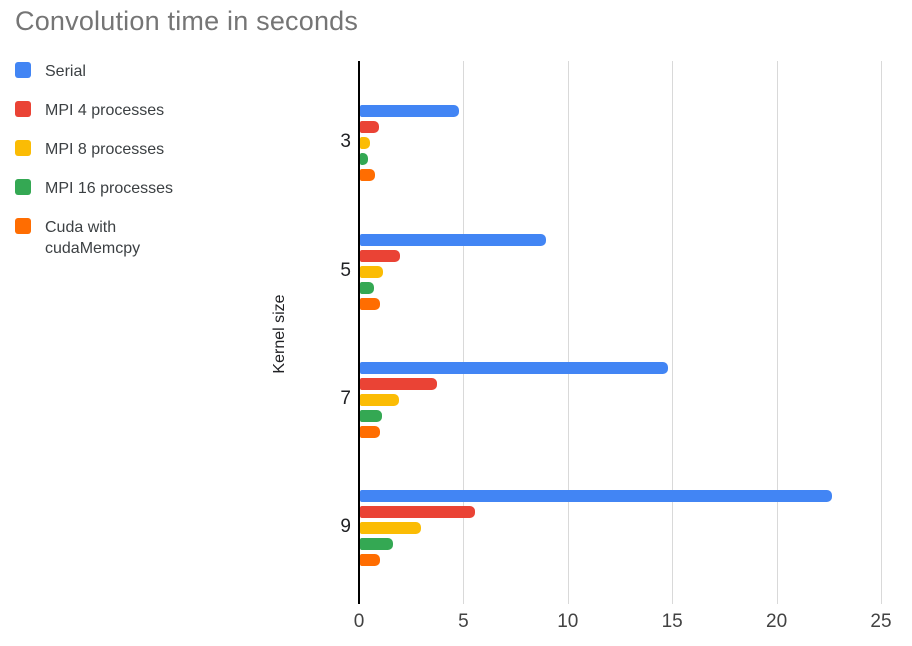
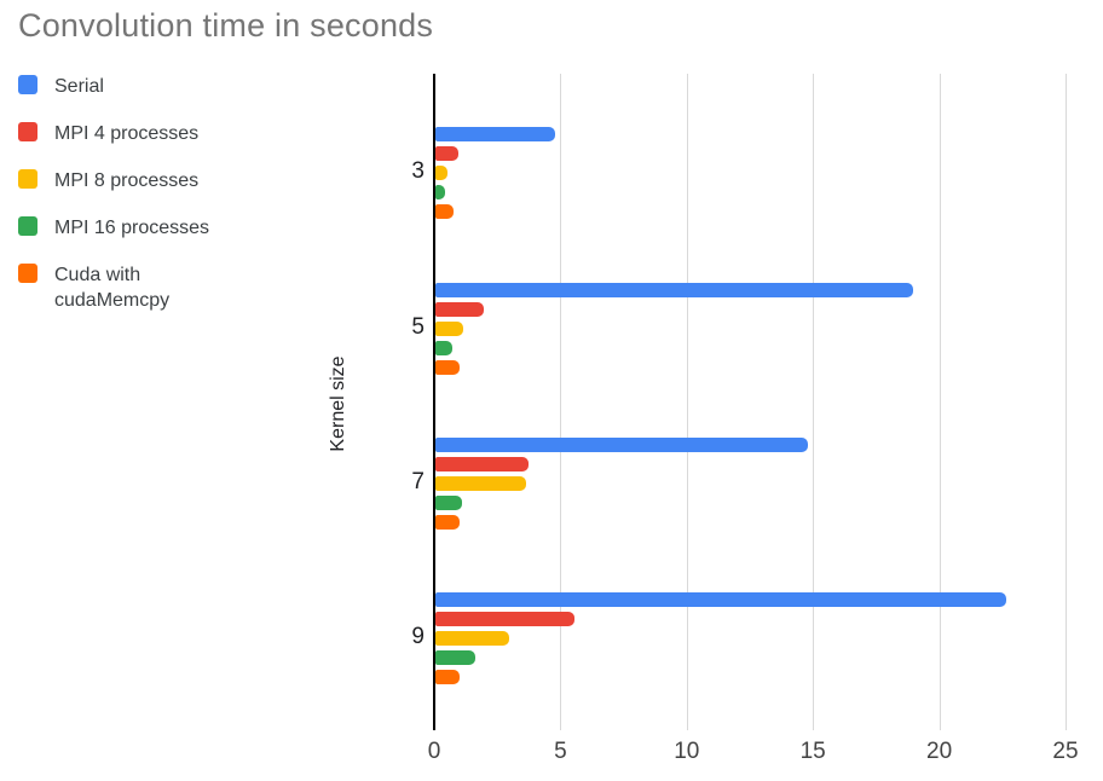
Serial/5: 8.9 -> 18.9
MPI 8 processes/7: 1.9 -> 3.6
